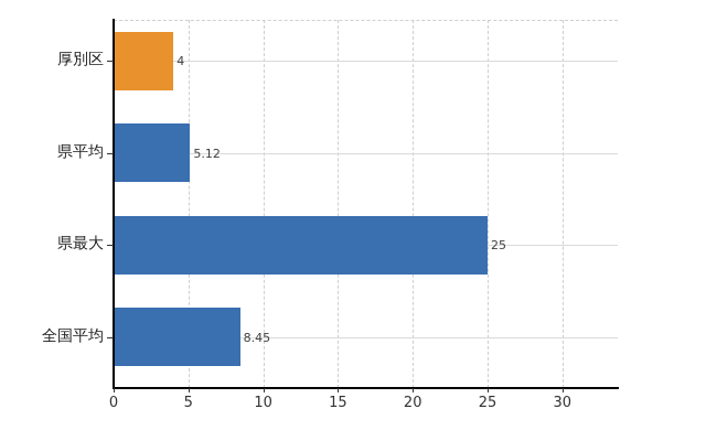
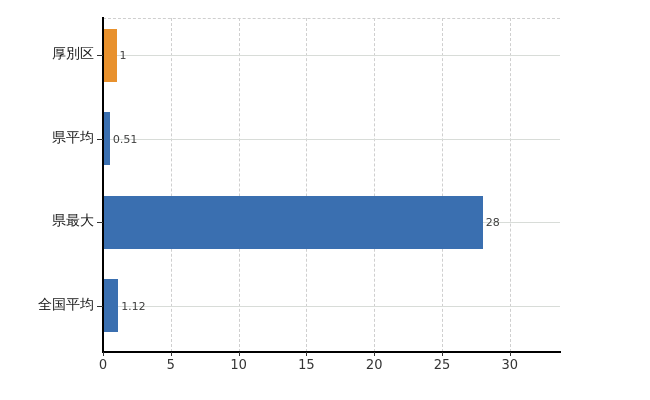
厚別区: 4 -> 1
県平均: 5.12 -> 0.51
県最大: 25 -> 28
全国平均: 8.45 -> 1.12
